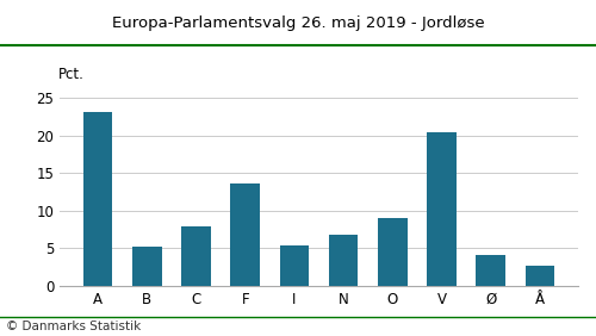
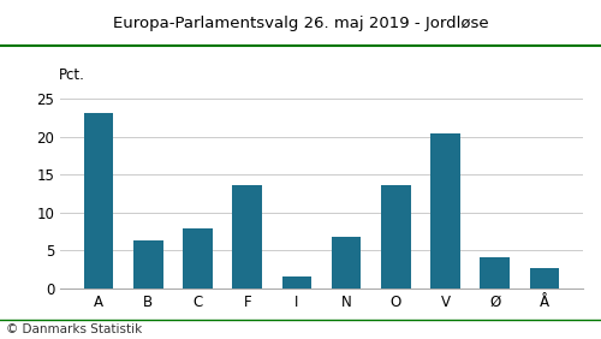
B: 5.2 -> 6.3
I: 5.4 -> 1.5
O: 9.0 -> 13.7
